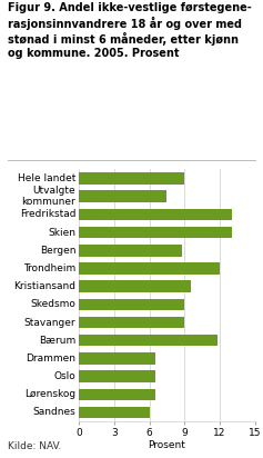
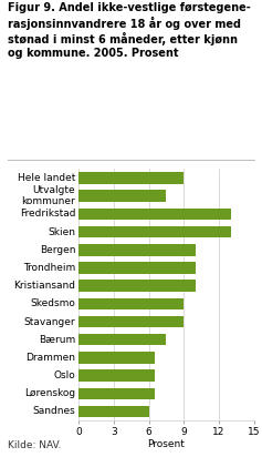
Bergen: 8.8 -> 10.0
Trondheim: 12.0 -> 10.0
Kristiansand: 9.5 -> 10.0
Bærum: 11.8 -> 7.5
